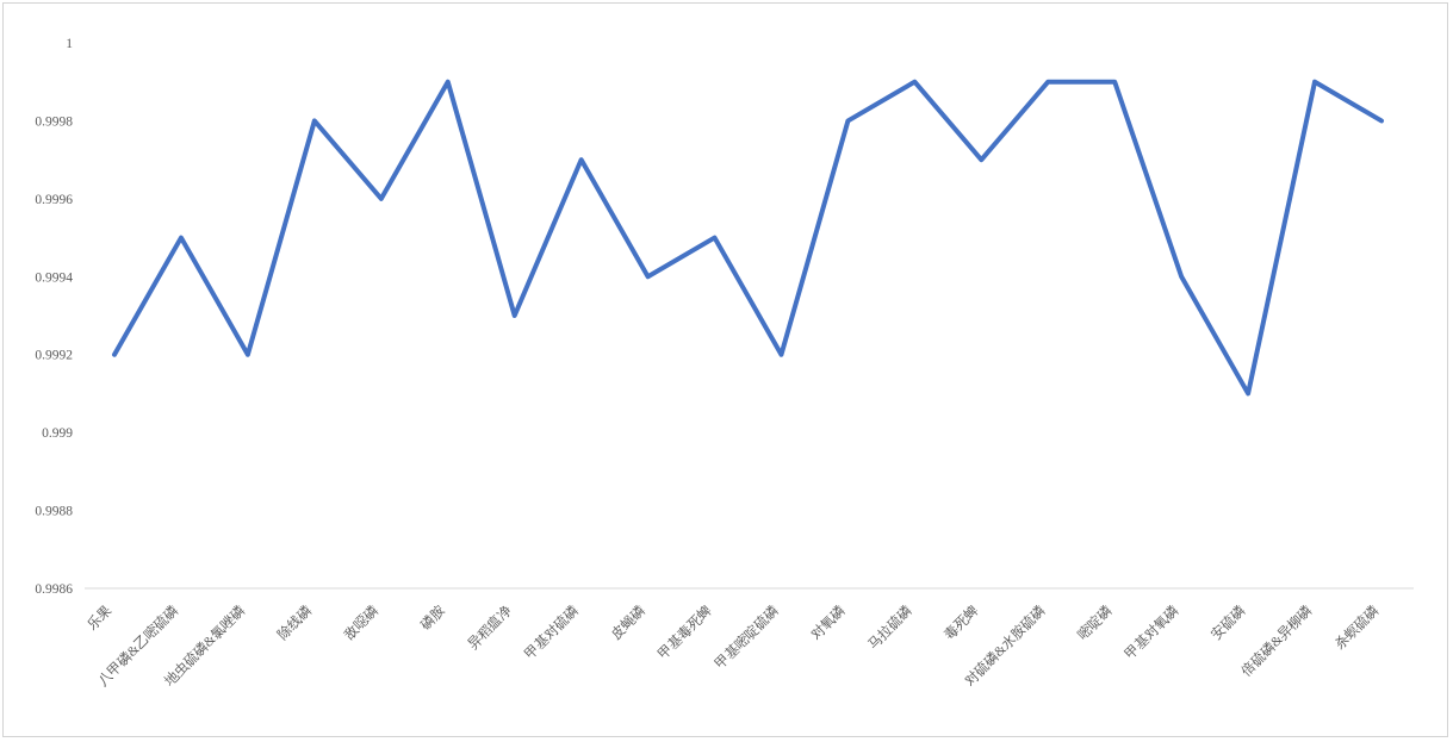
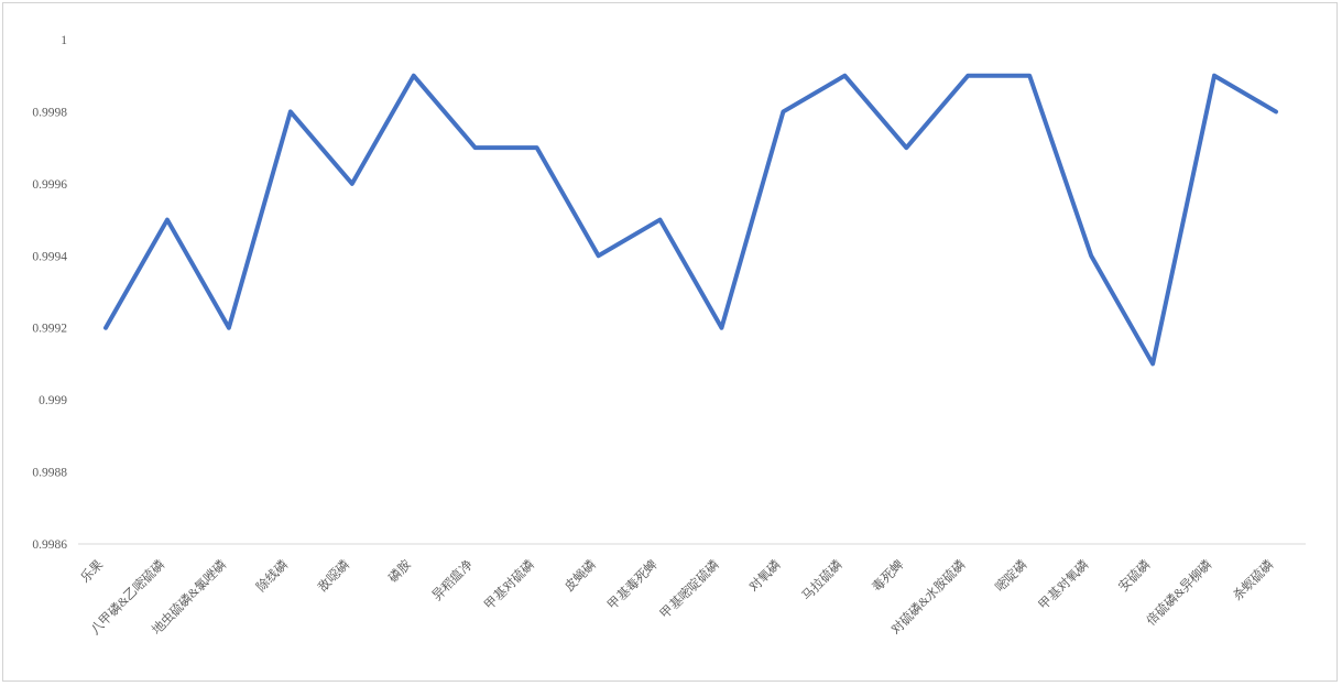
异稻瘟净: 0.9993 -> 0.9997
